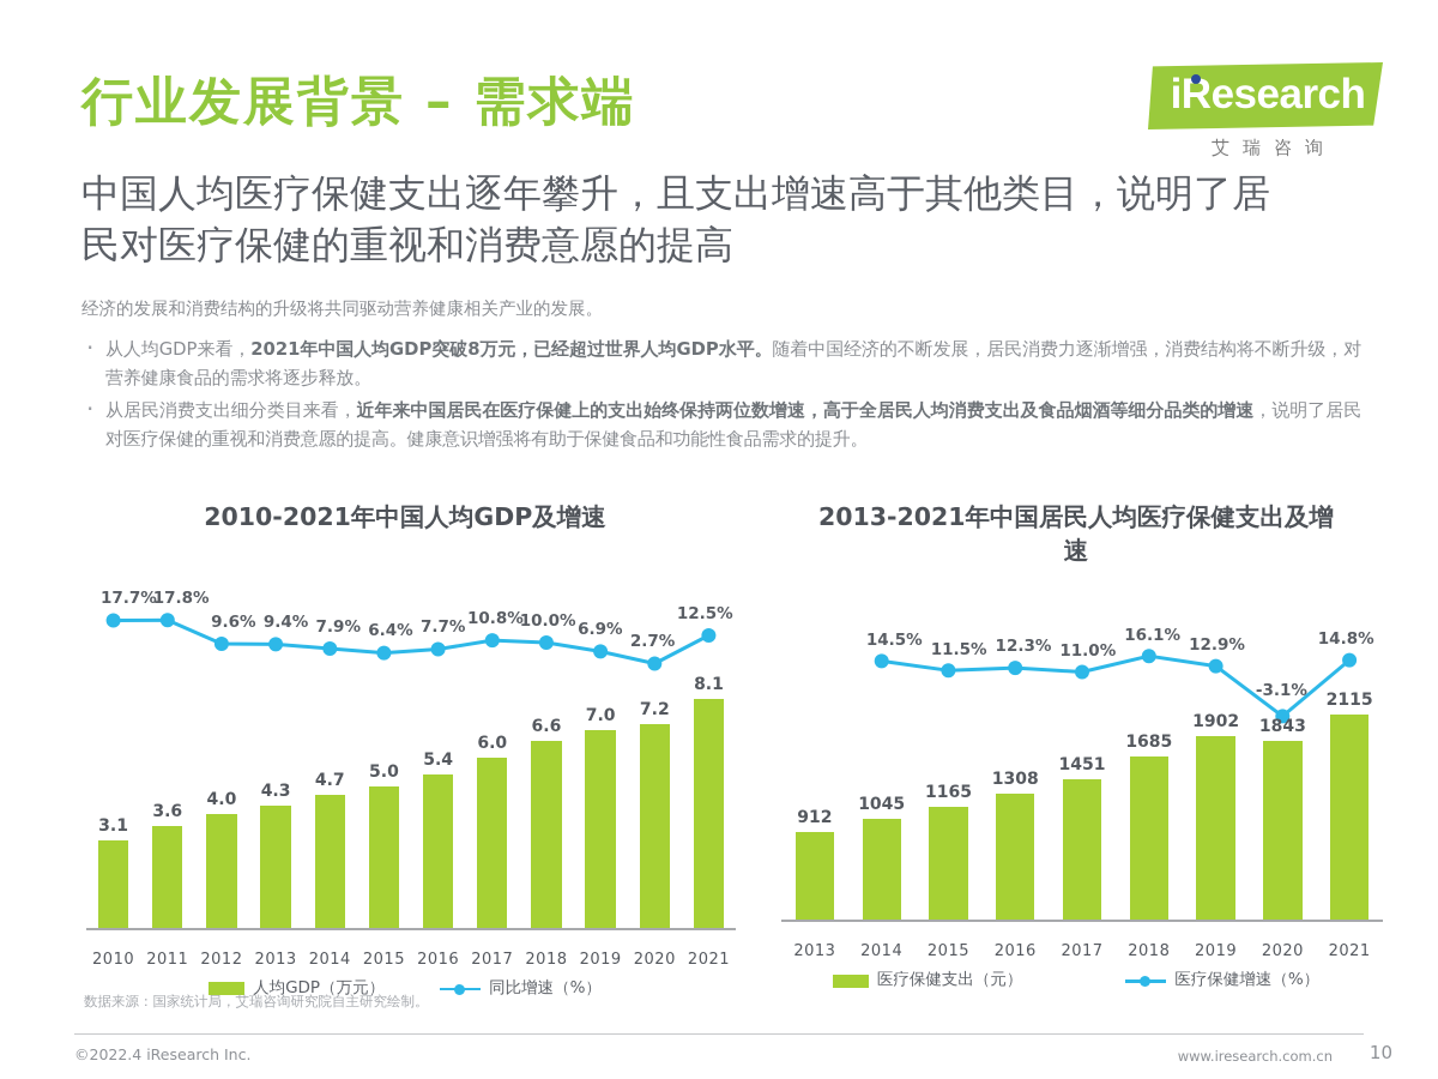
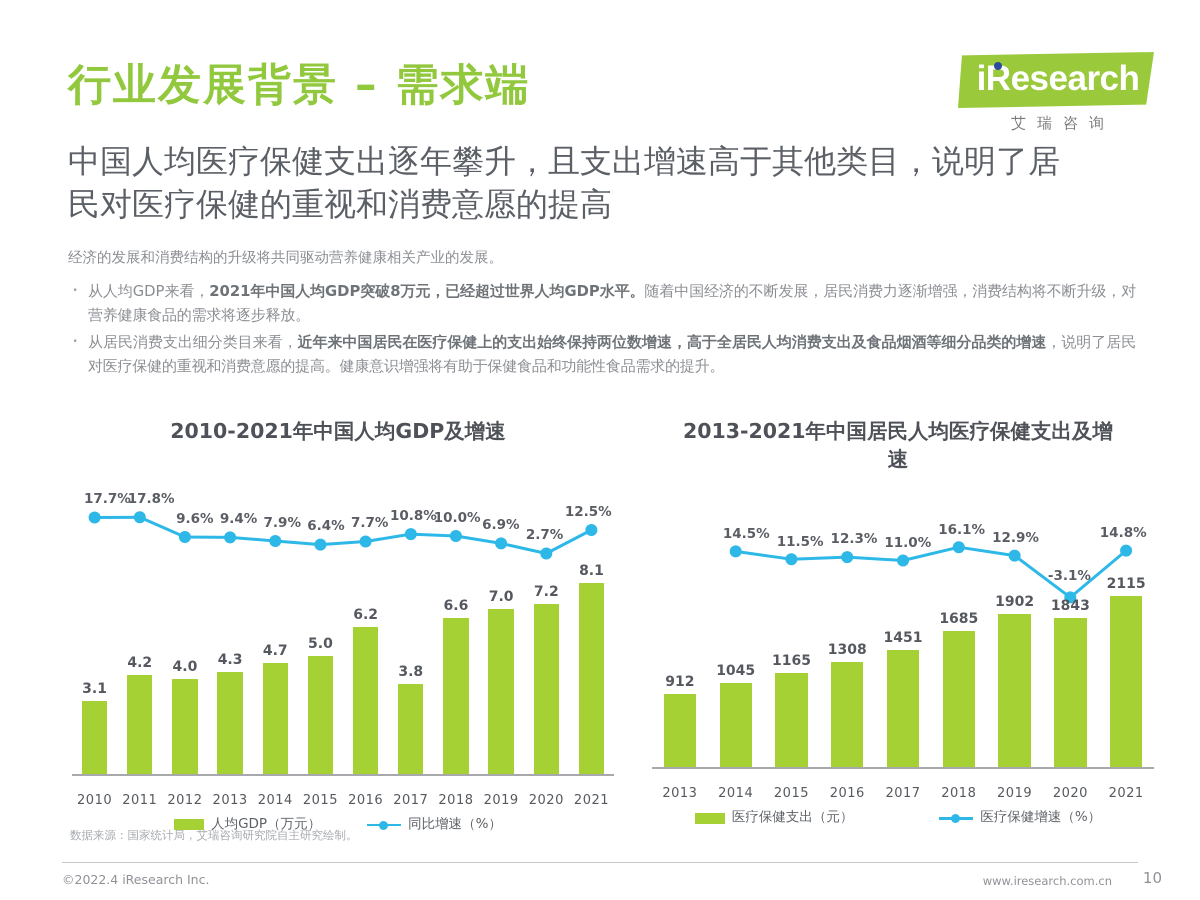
2010-2021年中国人均GDP及增速/人均GDP（万元）/2011: 3.6 -> 4.2
2010-2021年中国人均GDP及增速/人均GDP（万元）/2016: 5.4 -> 6.2
2010-2021年中国人均GDP及增速/人均GDP（万元）/2017: 6.0 -> 3.8
